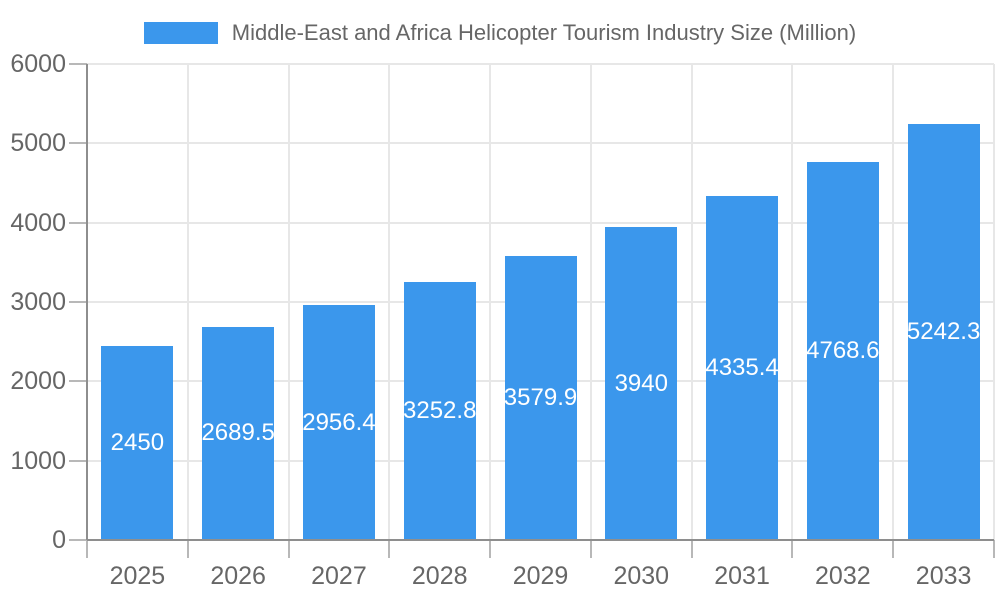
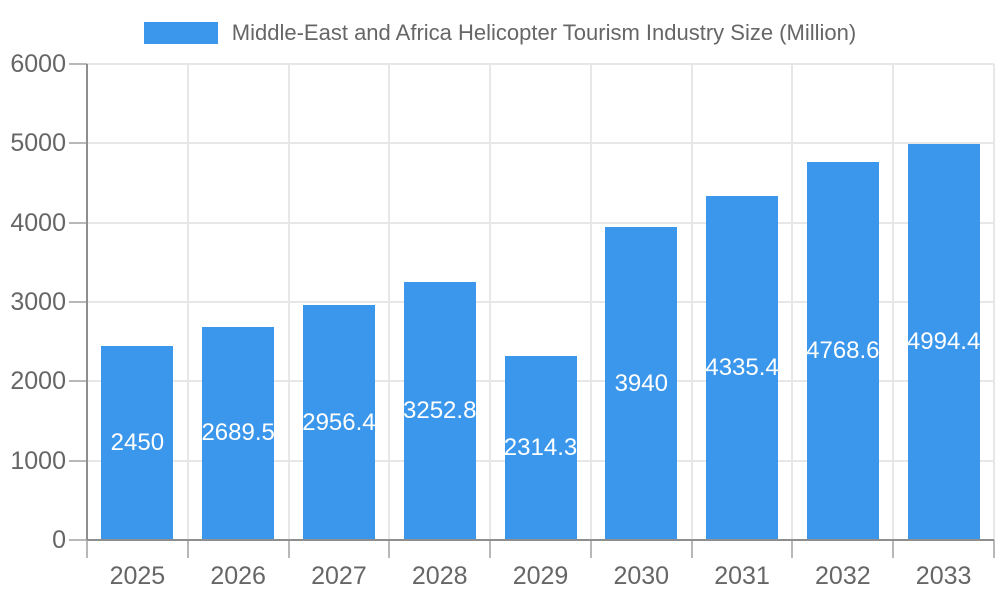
2029: 3579.9 -> 2314.3
2033: 5242.3 -> 4994.4
